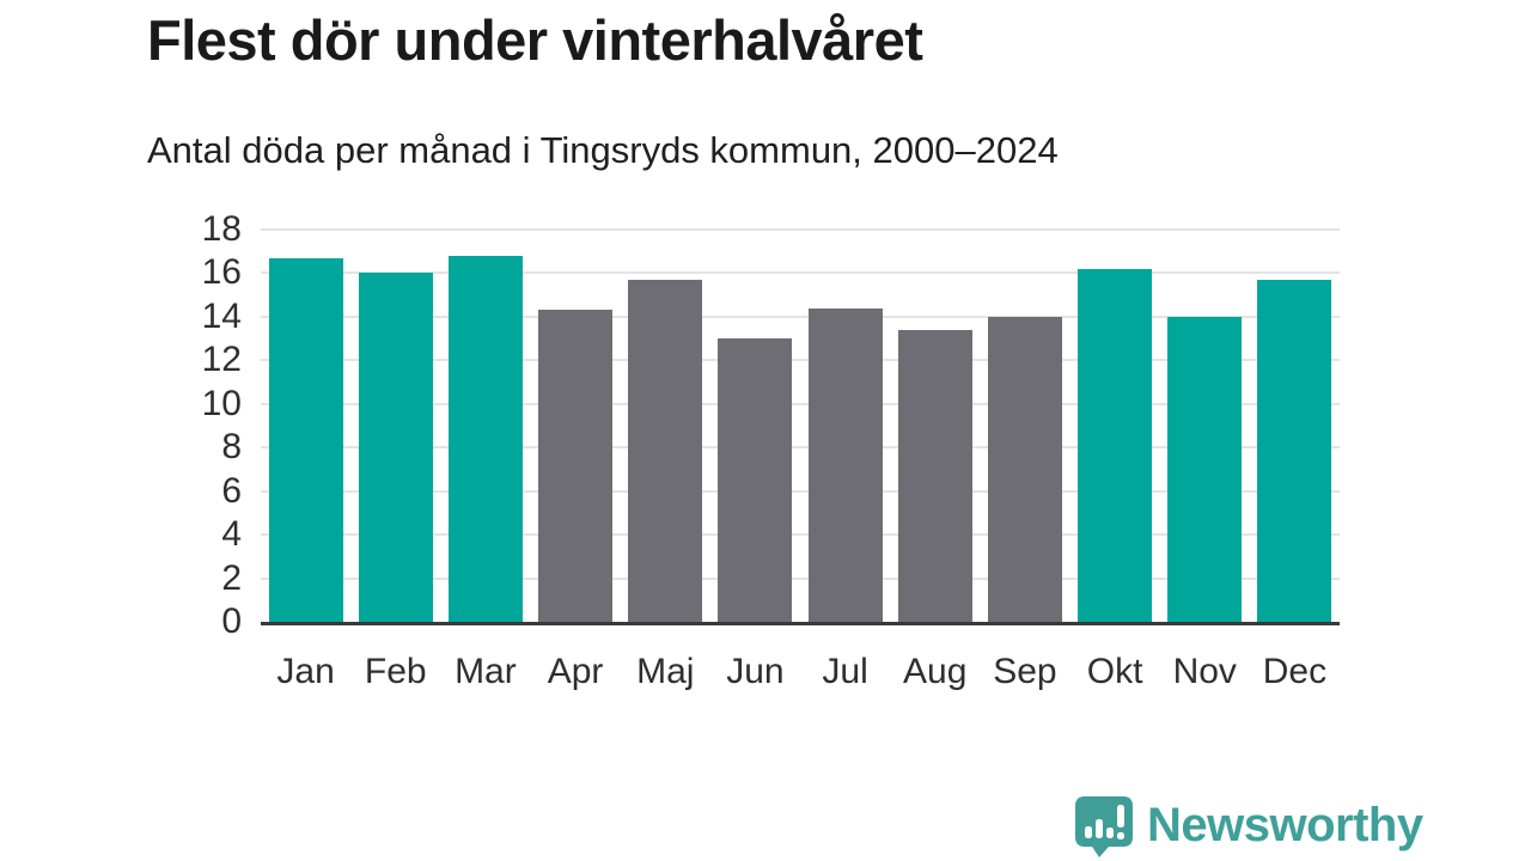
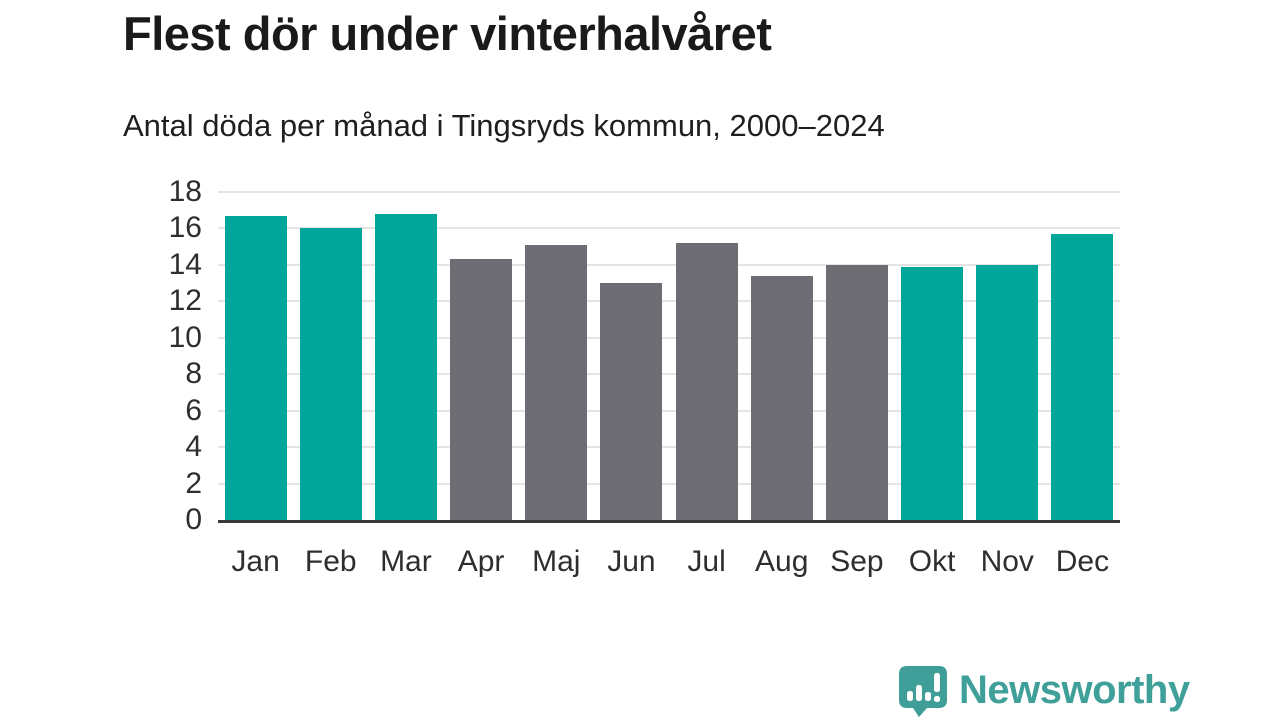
Maj: 15.7 -> 15.1
Jul: 14.4 -> 15.2
Okt: 16.2 -> 13.9
